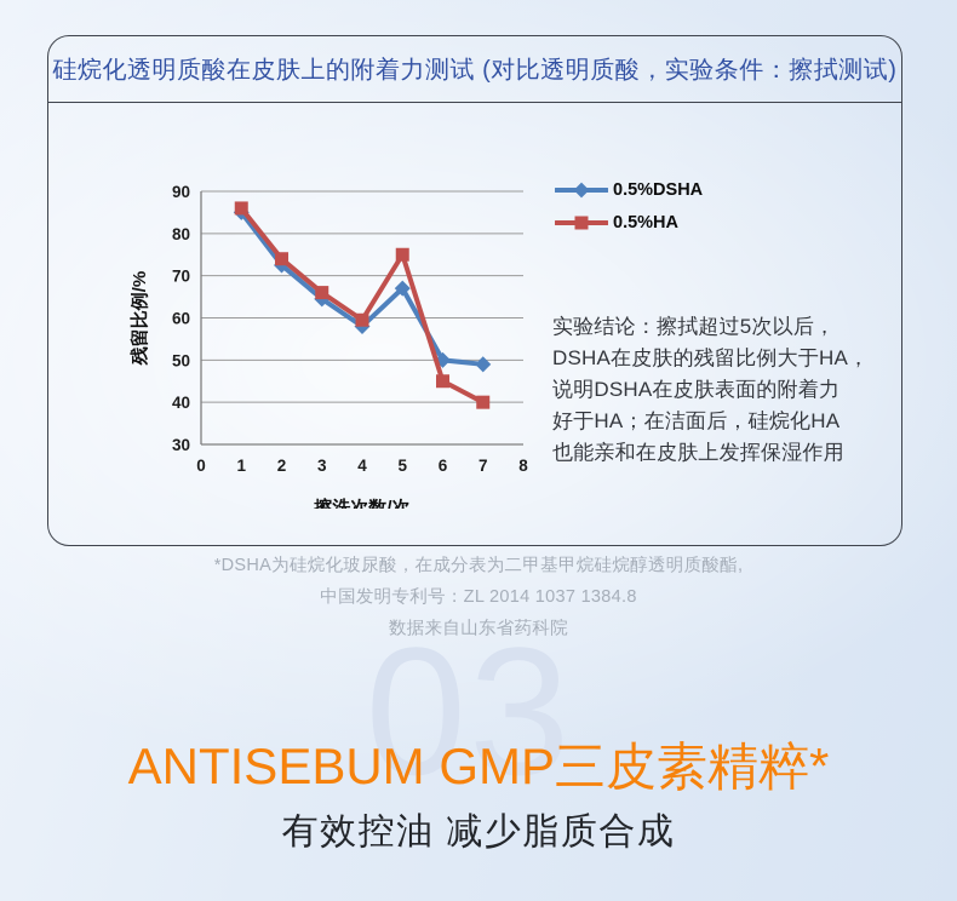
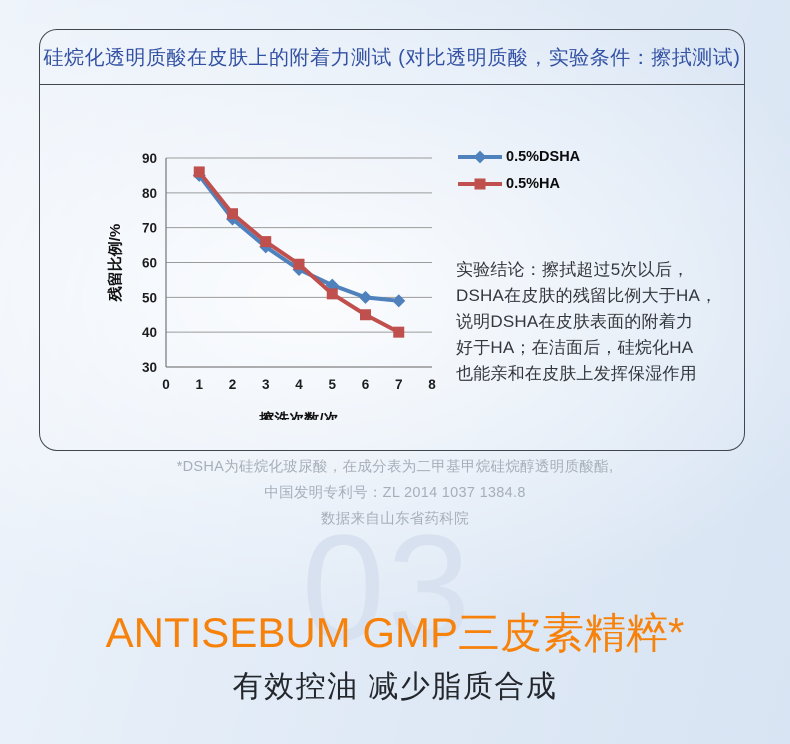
0.5%DSHA/5: 67 -> 54
0.5%HA/5: 75 -> 51
